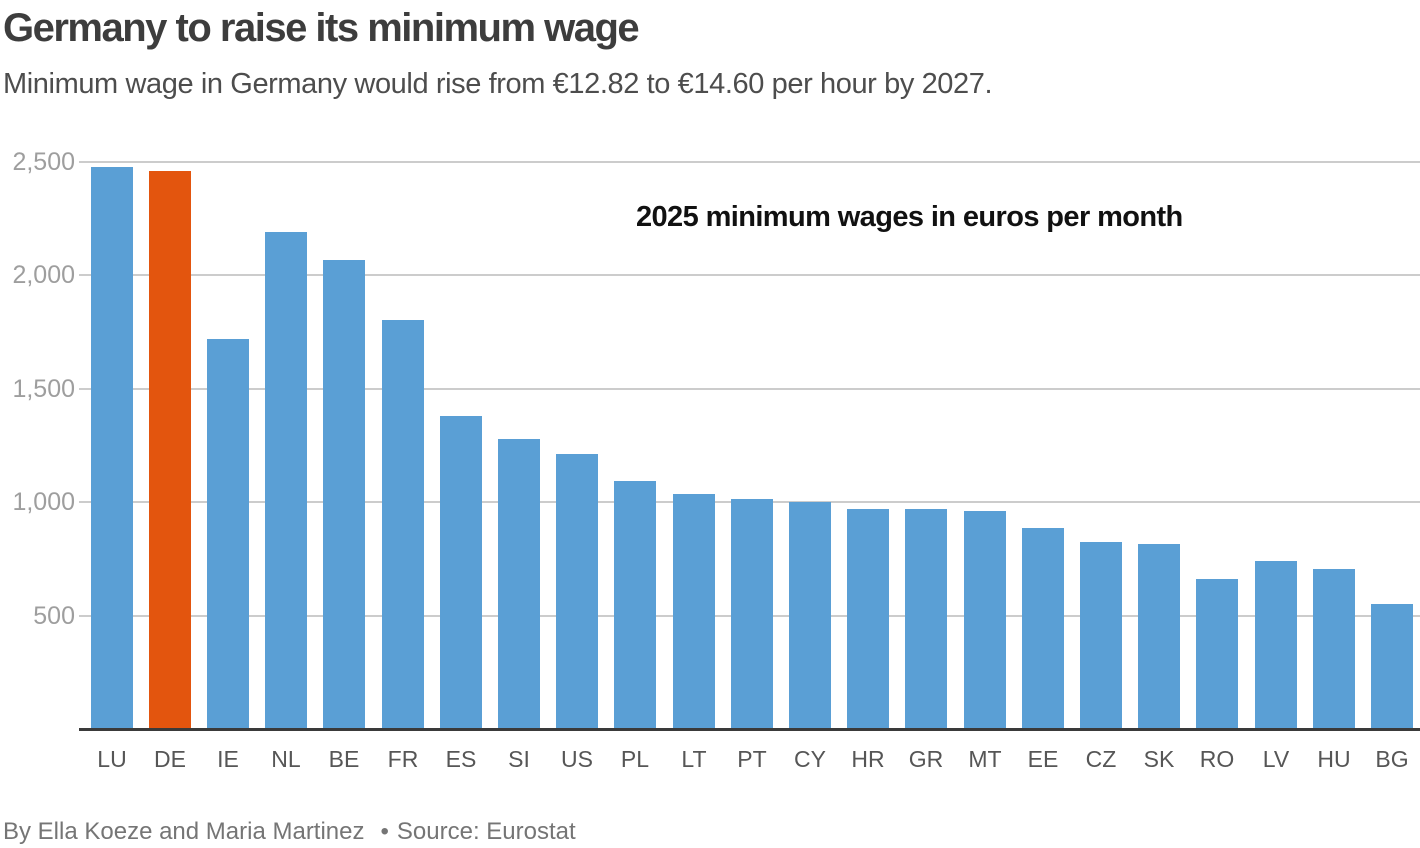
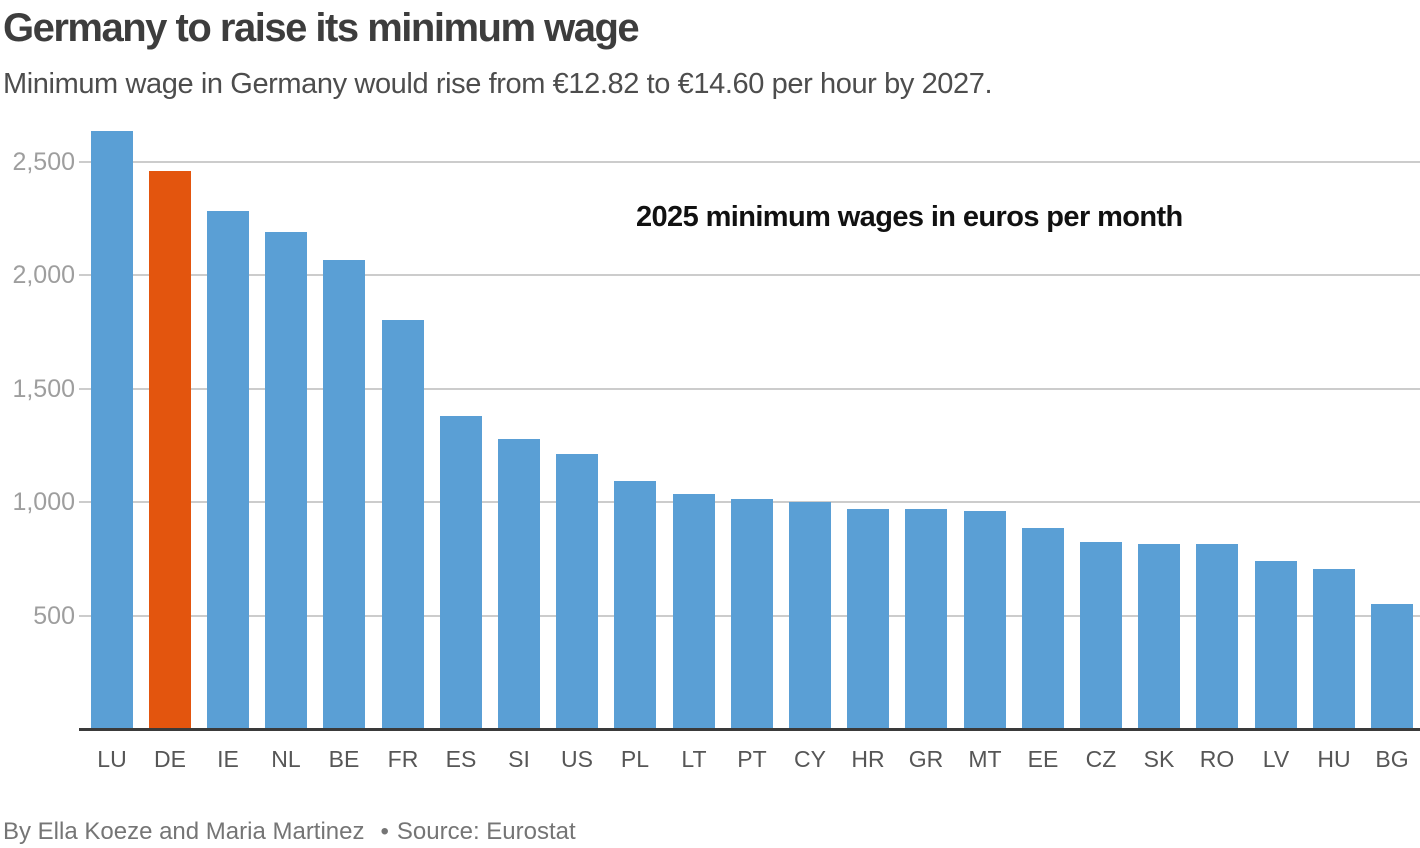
LU: 2480 -> 2640
IE: 1720 -> 2280
RO: 660 -> 810
